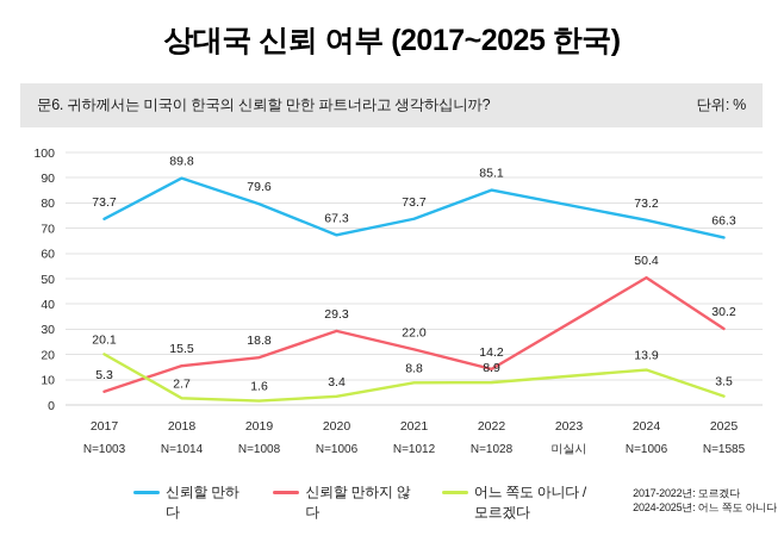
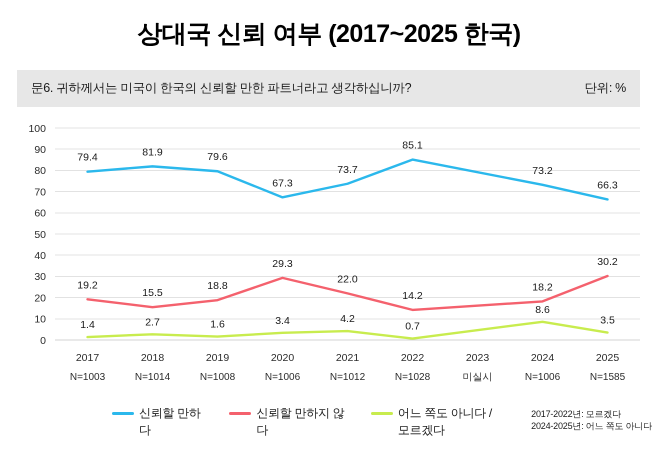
신뢰할 만하다/2017: 73.7 -> 79.4
신뢰할 만하지 않다/2017: 5.3 -> 19.2
어느 쪽도 아니다 / 모르겠다/2017: 20.1 -> 1.4
신뢰할 만하다/2018: 89.8 -> 81.9
어느 쪽도 아니다 / 모르겠다/2021: 8.8 -> 4.2
어느 쪽도 아니다 / 모르겠다/2022: 8.9 -> 0.7
신뢰할 만하지 않다/2024: 50.4 -> 18.2
어느 쪽도 아니다 / 모르겠다/2024: 13.9 -> 8.6
